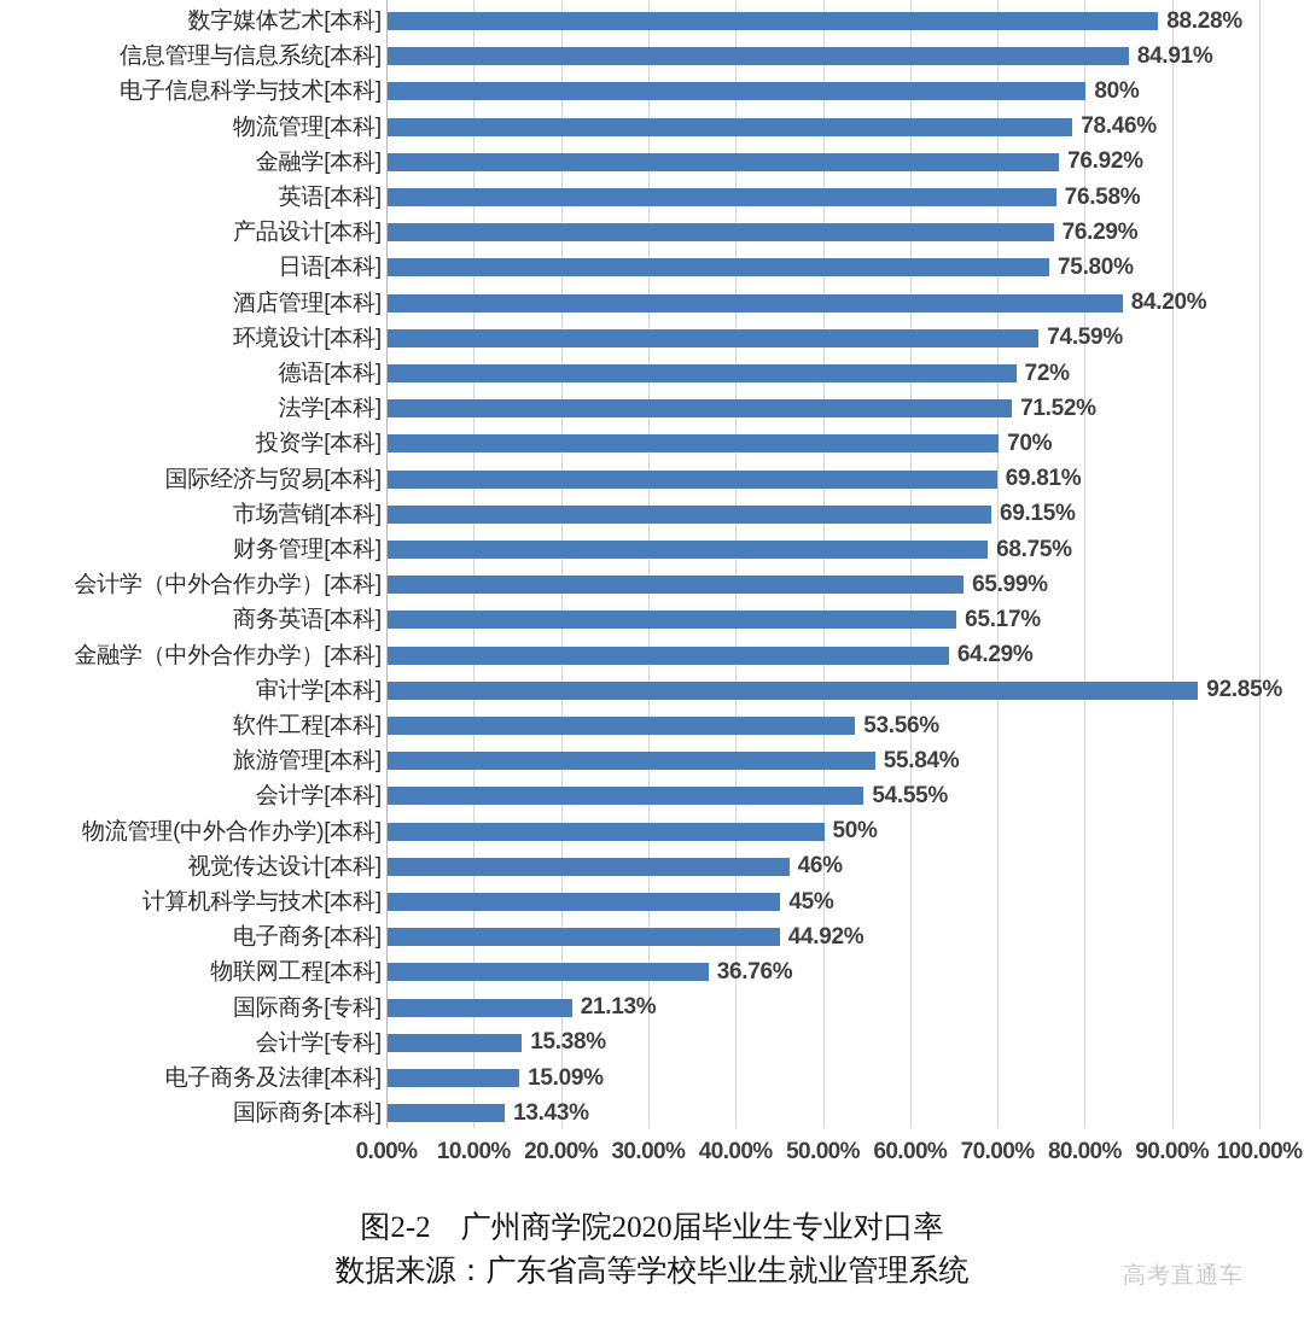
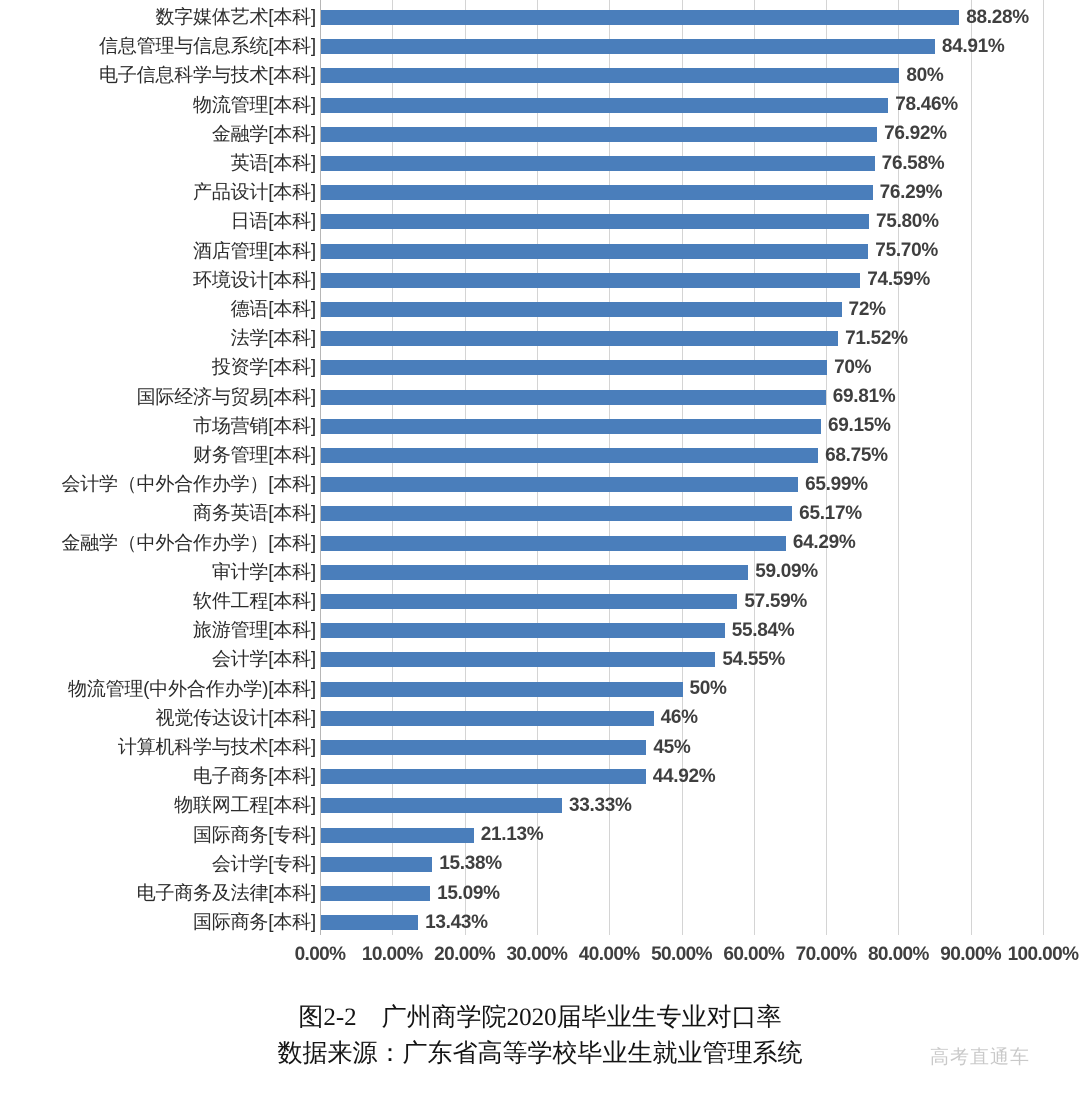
酒店管理[本科]: 84.20% -> 75.70%
审计学[本科]: 92.85% -> 59.09%
软件工程[本科]: 53.56% -> 57.59%
物联网工程[本科]: 36.76% -> 33.33%
